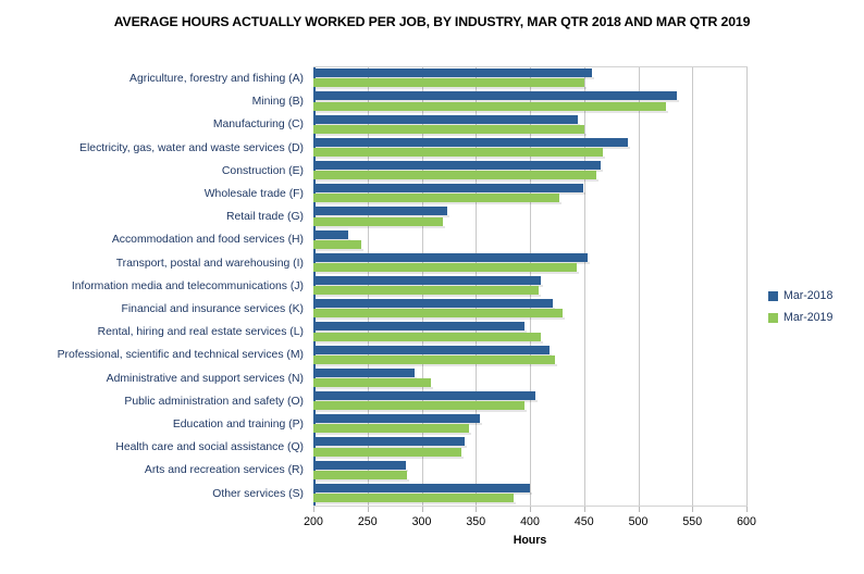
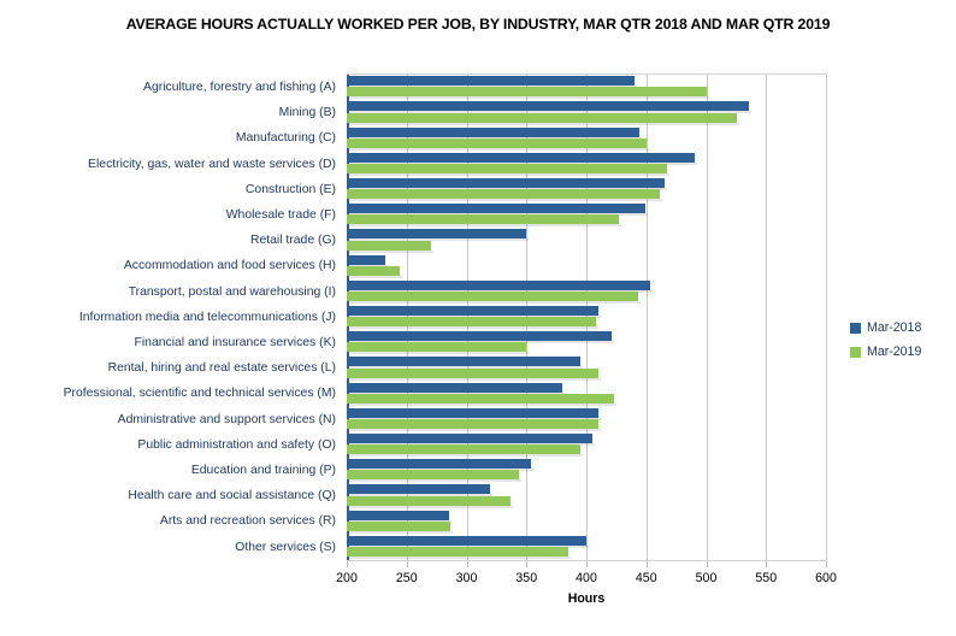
Mar-2018/Agriculture, forestry and fishing (A): 460 -> 440
Mar-2019/Agriculture, forestry and fishing (A): 450 -> 500
Mar-2018/Retail trade (G): 320 -> 350
Mar-2019/Retail trade (G): 320 -> 270
Mar-2019/Financial and insurance services (K): 430 -> 350
Mar-2018/Professional, scientific and technical services (M): 420 -> 380
Mar-2018/Administrative and support services (N): 290 -> 410
Mar-2019/Administrative and support services (N): 310 -> 410
Mar-2018/Health care and social assistance (Q): 340 -> 320
